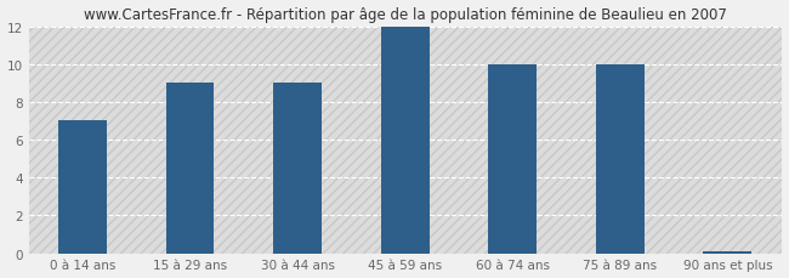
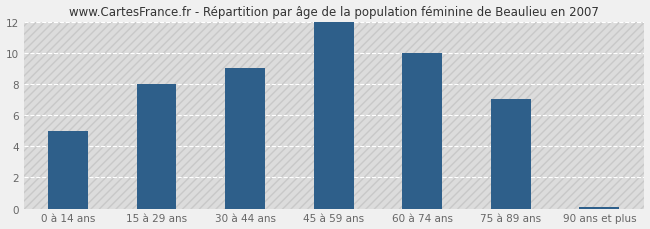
0 à 14 ans: 7.0 -> 5.0
15 à 29 ans: 9.0 -> 8.0
75 à 89 ans: 10.0 -> 7.0
